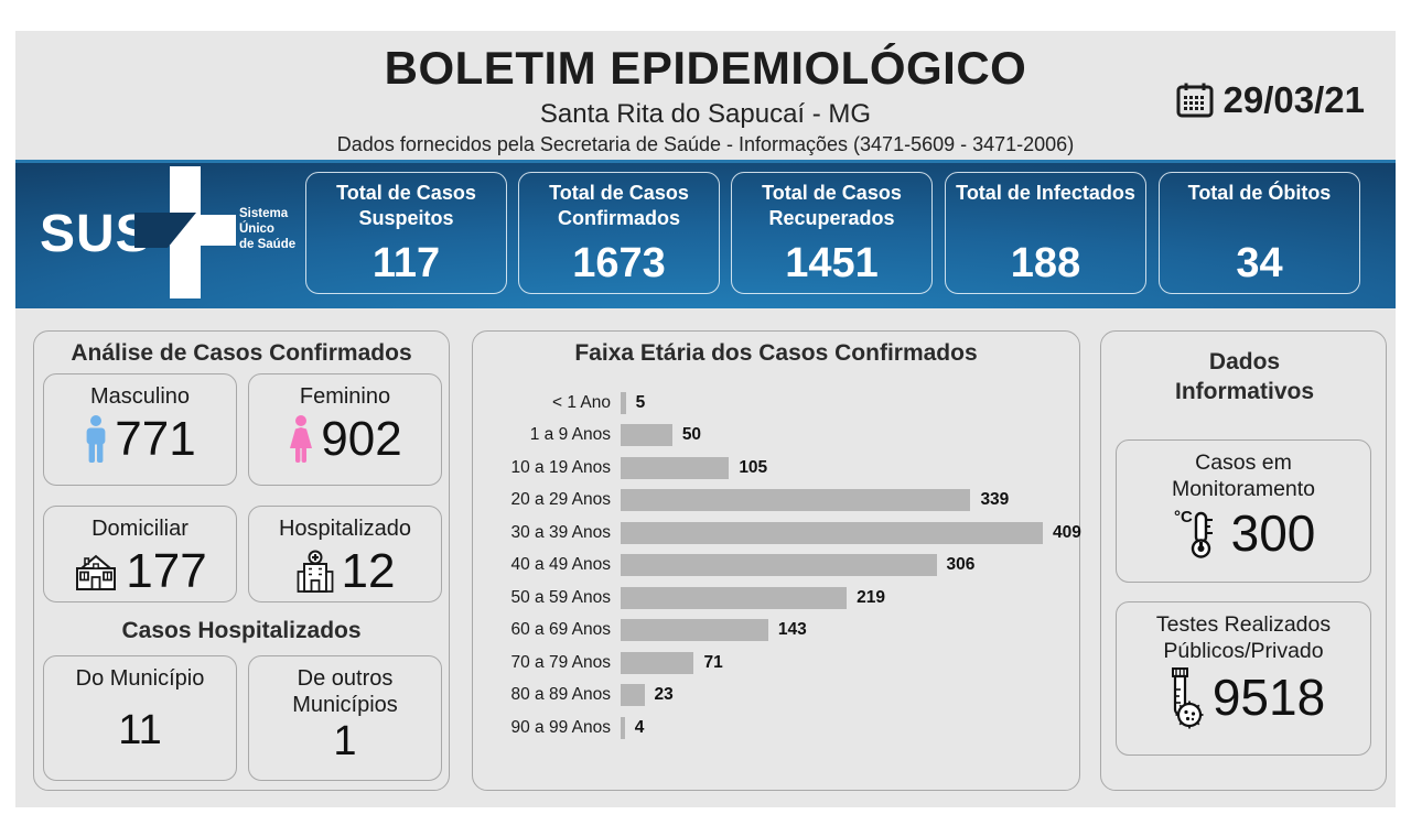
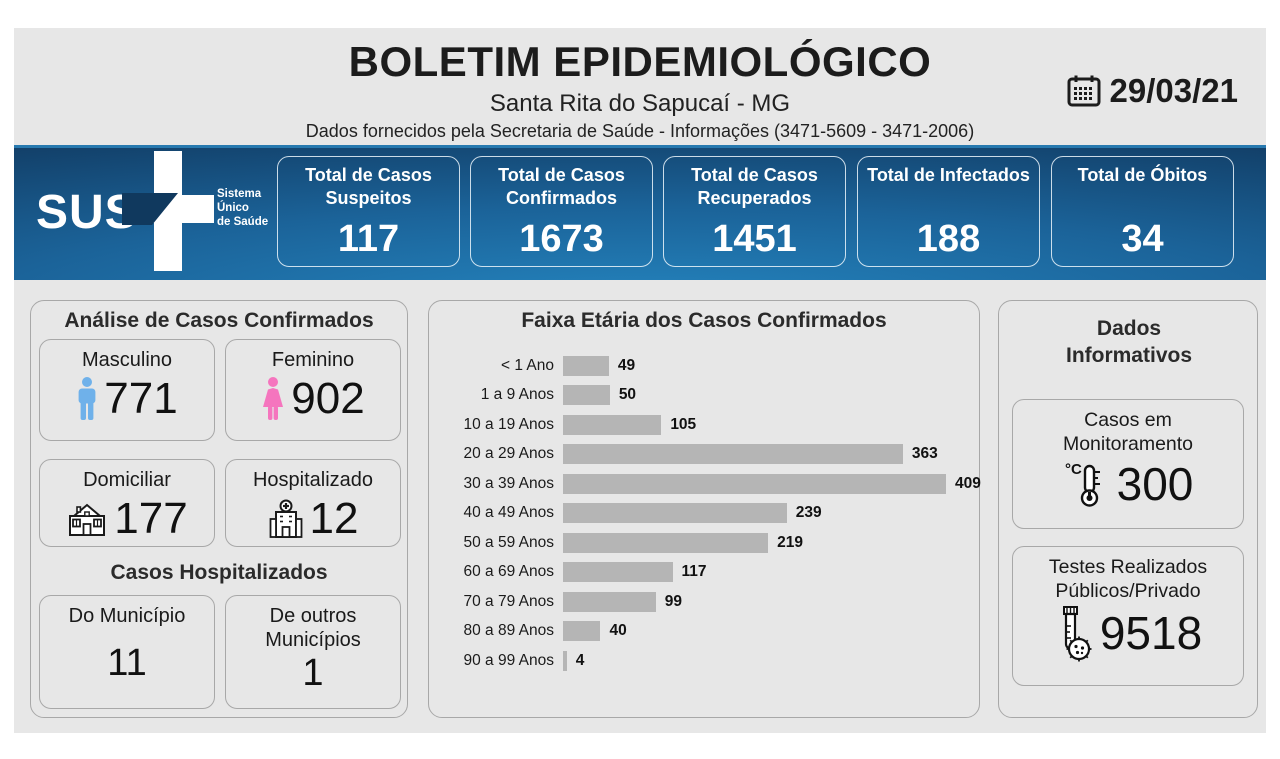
< 1 Ano: 5 -> 49
20 a 29 Anos: 339 -> 363
40 a 49 Anos: 306 -> 239
60 a 69 Anos: 143 -> 117
70 a 79 Anos: 71 -> 99
80 a 89 Anos: 23 -> 40
